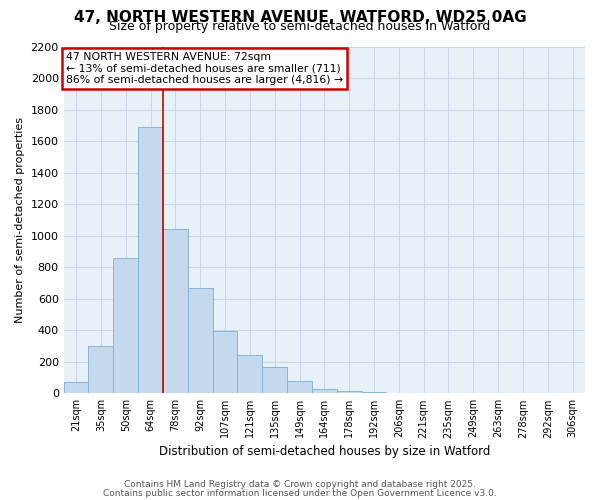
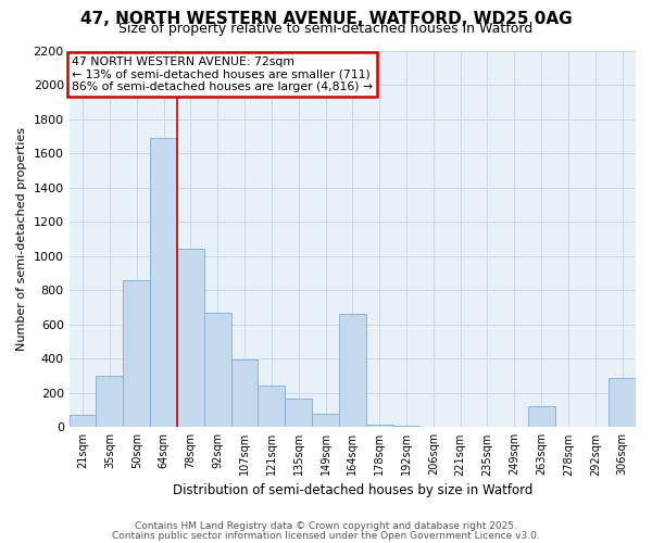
164sqm: 20 -> 660
263sqm: 0 -> 120
306sqm: 0 -> 290
